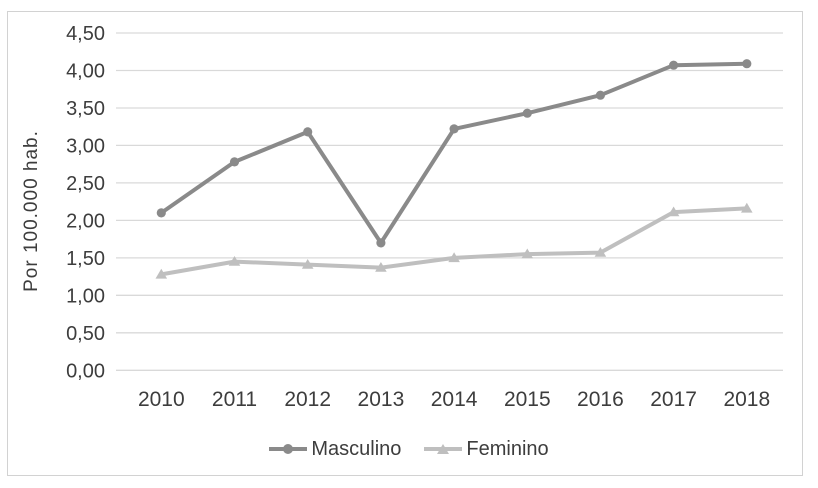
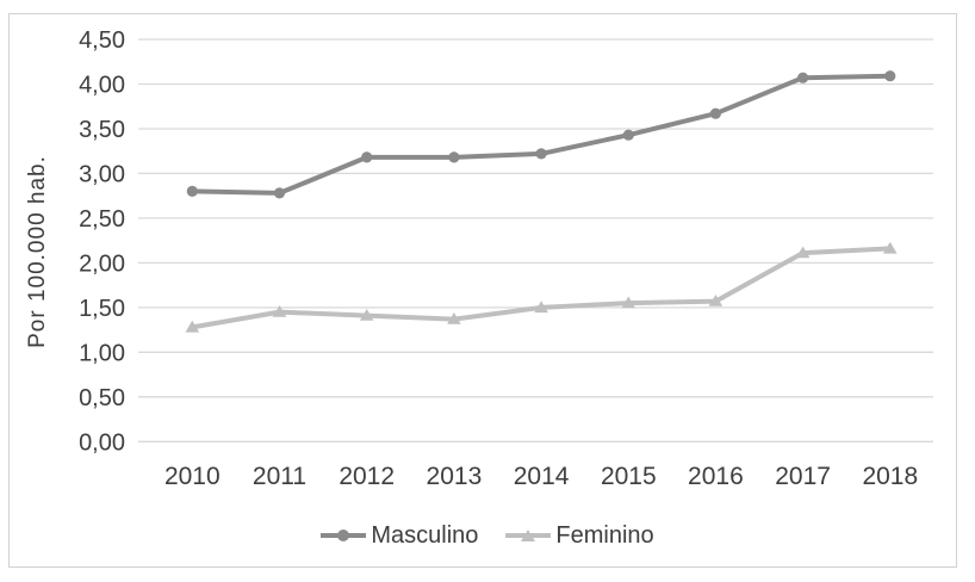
Masculino/2010: 2,1 -> 2,8
Masculino/2013: 1,7 -> 3,2
